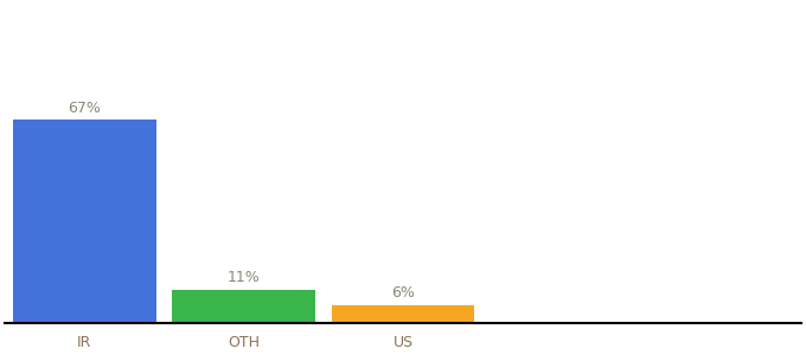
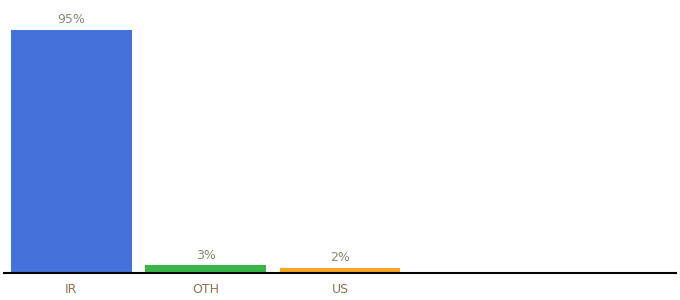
IR: 67% -> 95%
OTH: 11% -> 3%
US: 6% -> 2%
